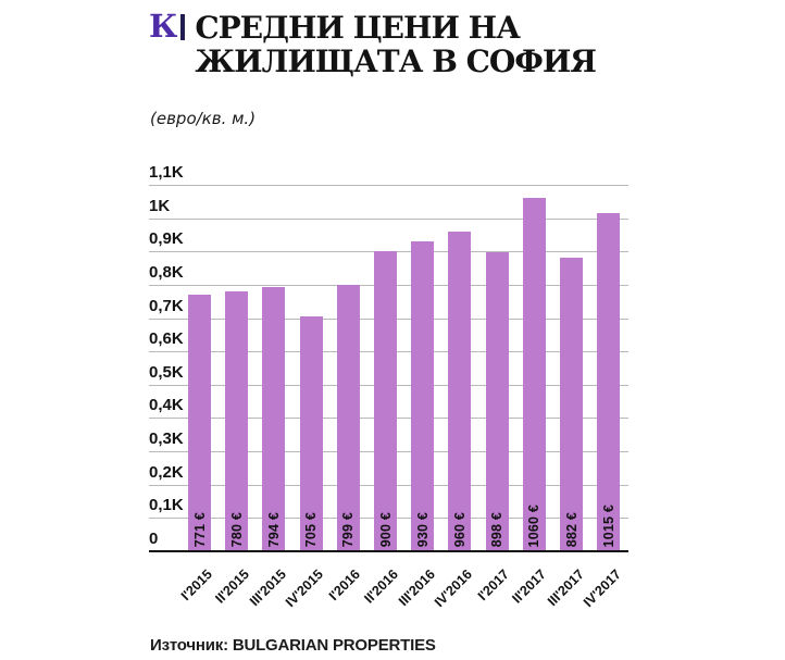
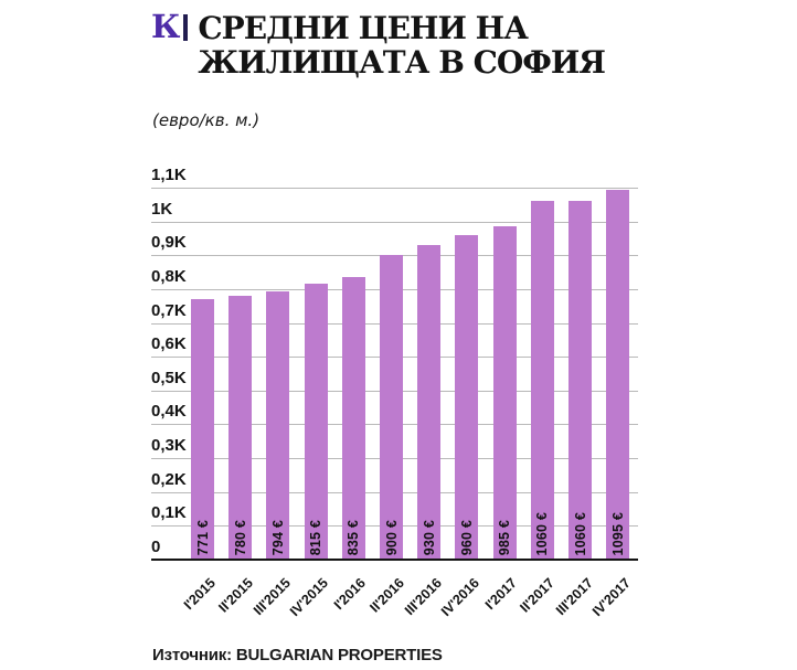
IV'2015: 705 -> 815
I'2016: 799 -> 835
I'2017: 898 -> 985
III'2017: 882 -> 1060
IV'2017: 1015 -> 1095
